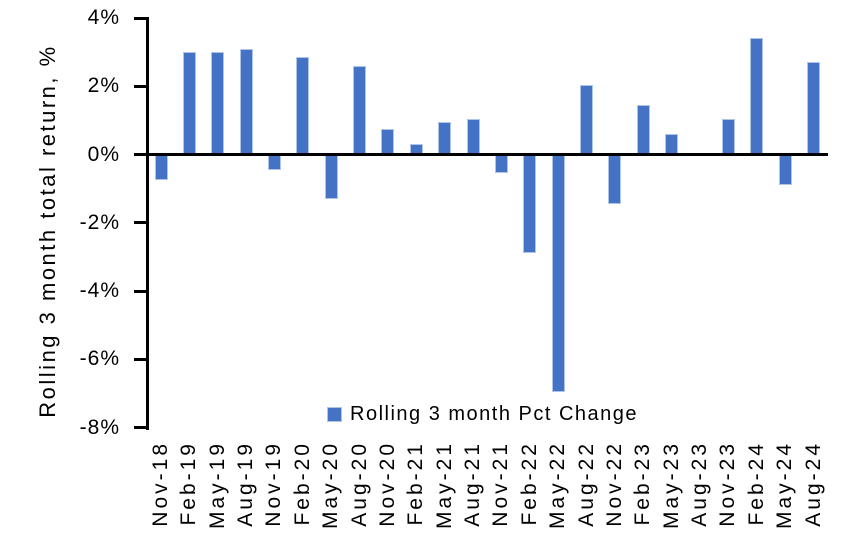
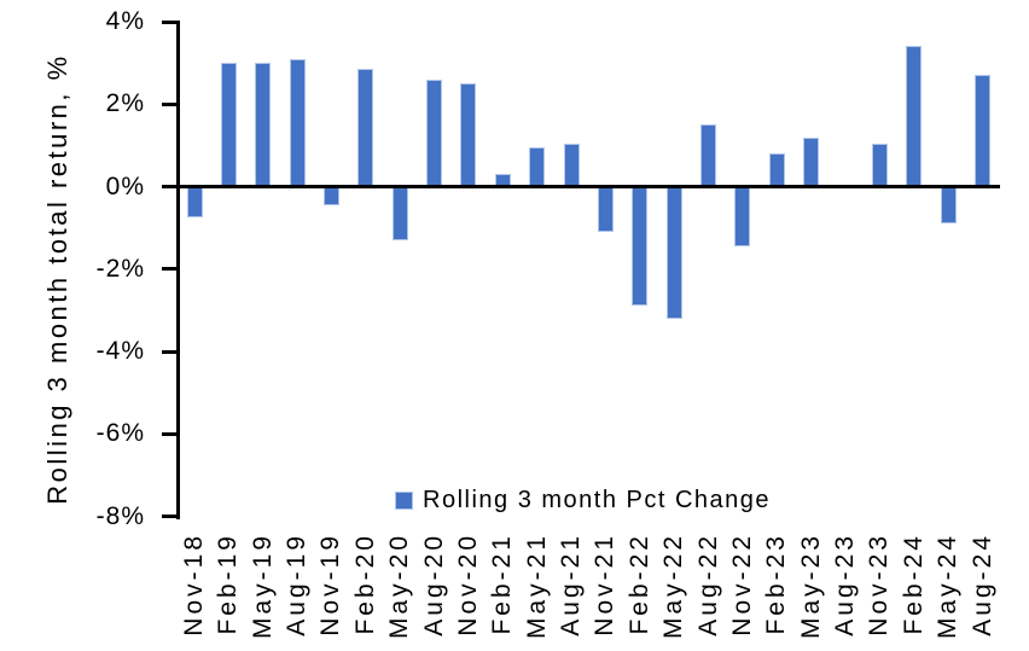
Nov-20: 0.8% -> 2.5%
Nov-21: -0.6% -> -1.1%
May-22: -7.0% -> -3.2%
Aug-22: 2.0% -> 1.5%
Feb-23: 1.4% -> 0.8%
May-23: 0.6% -> 1.2%
